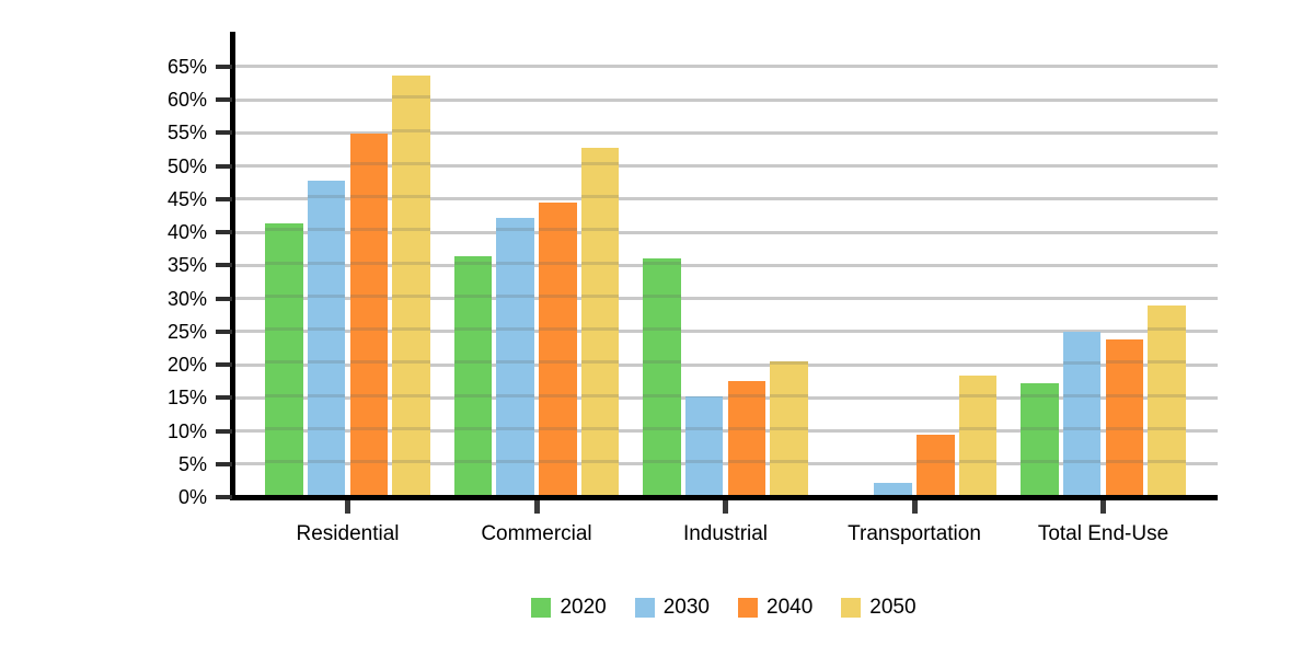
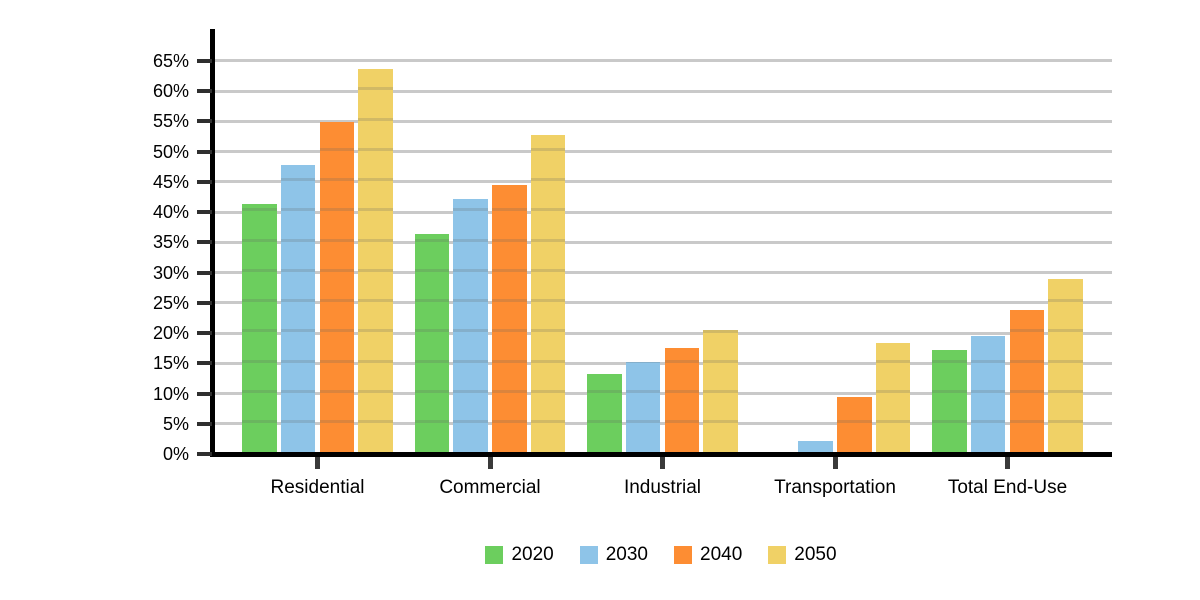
2020/Industrial: 36% -> 13%
2030/Total End-Use: 25% -> 20%
